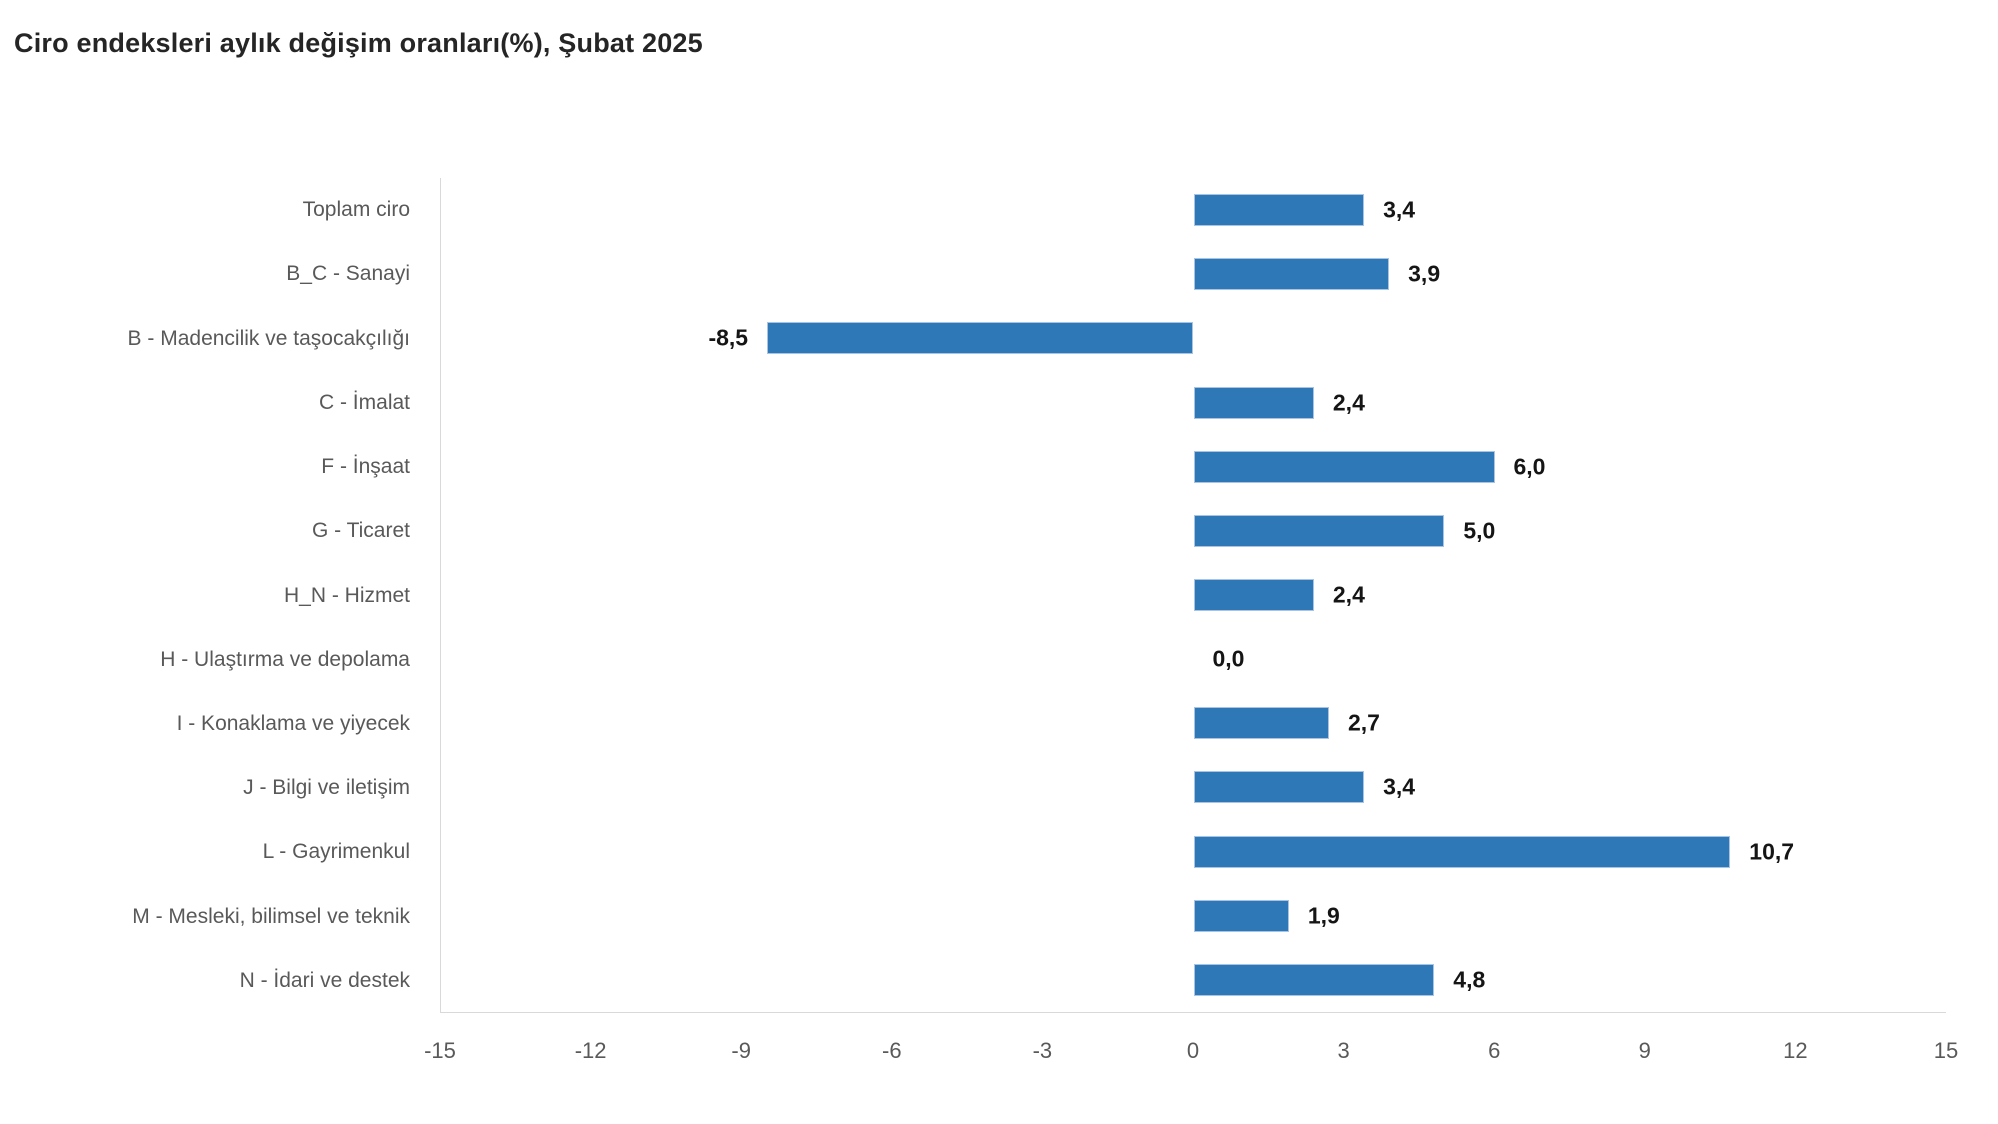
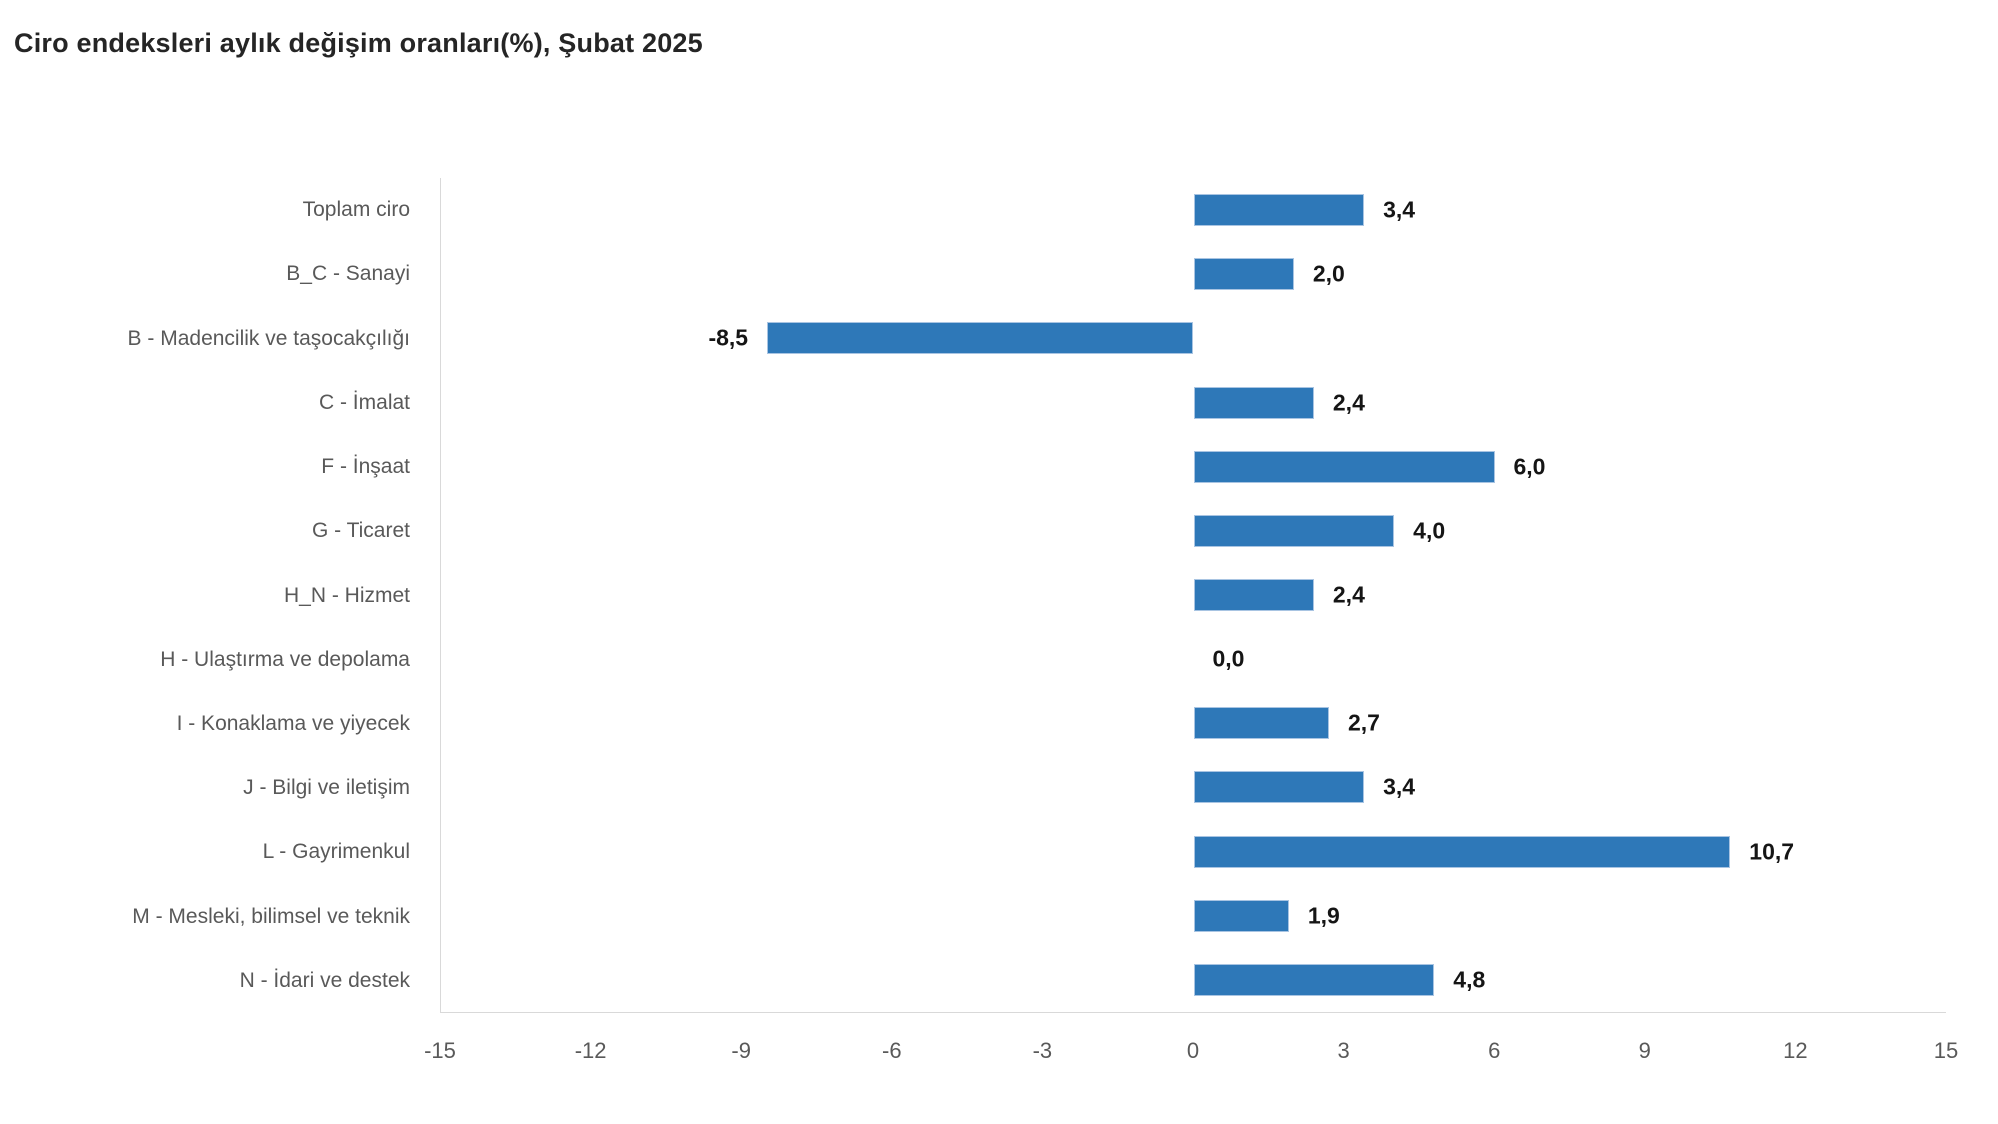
B_C - Sanayi: 3,9 -> 2,0
G - Ticaret: 5,0 -> 4,0
